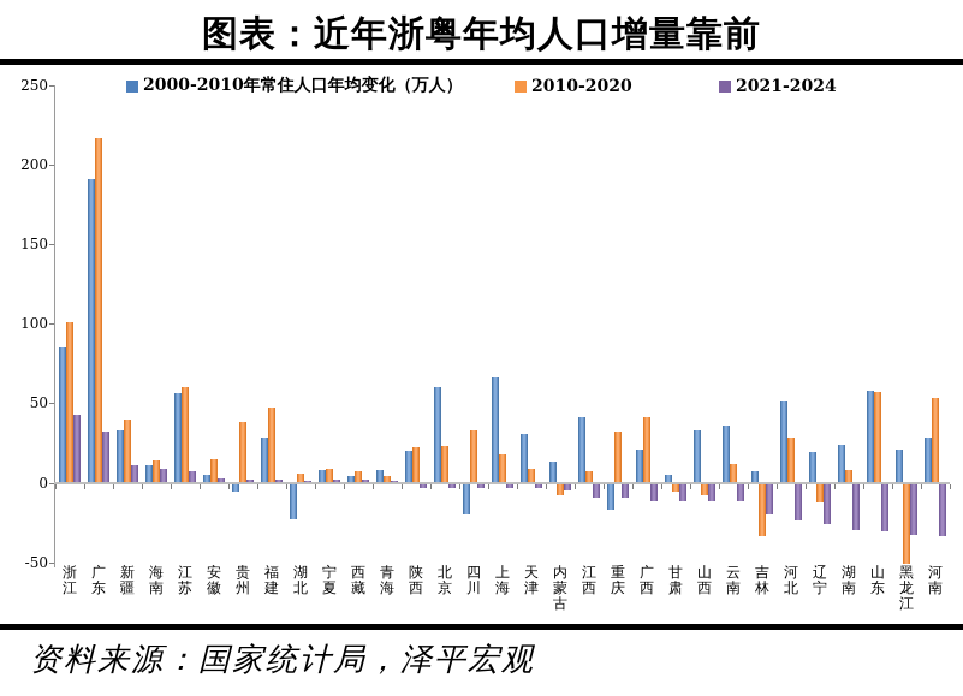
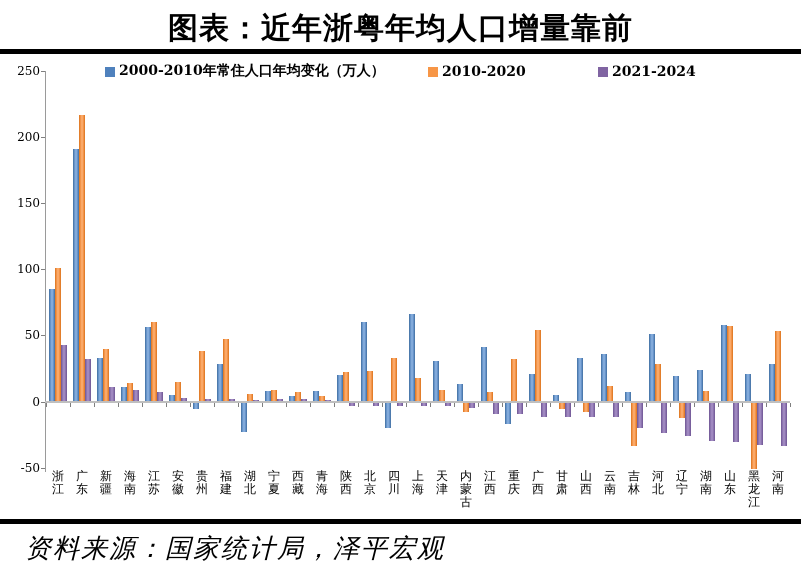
2010-2020/广西: 41 -> 54
